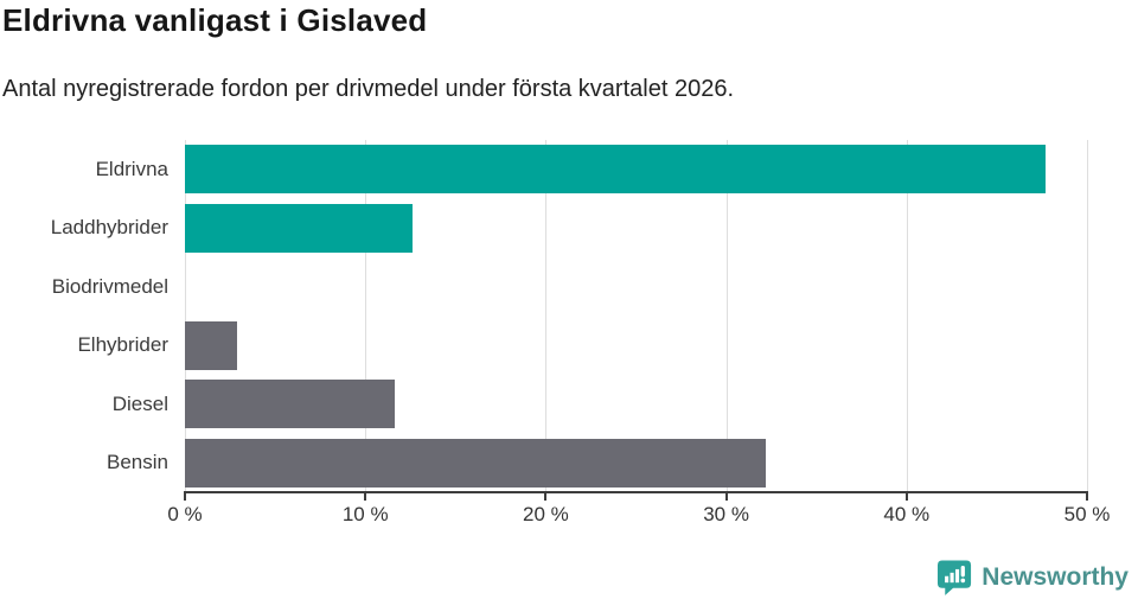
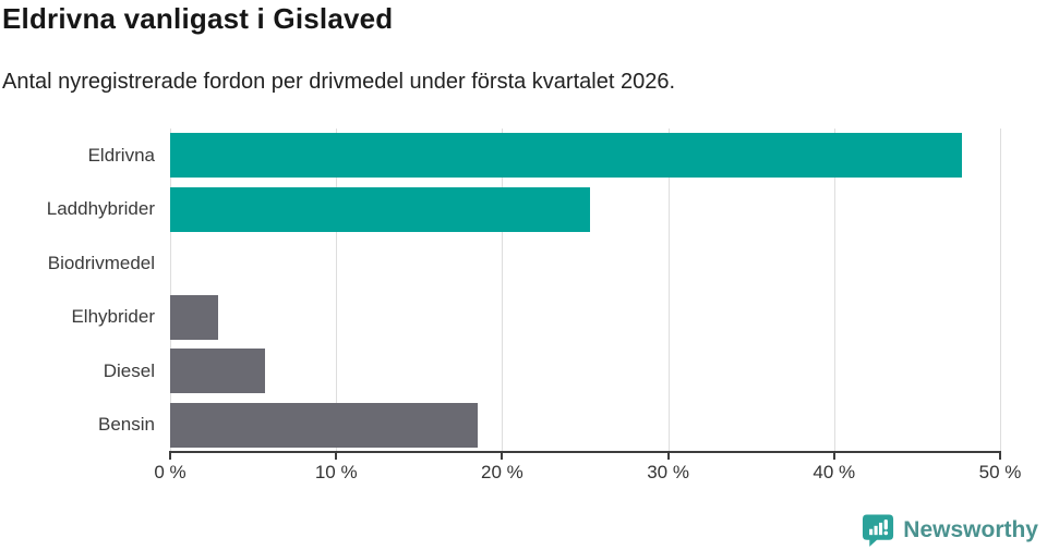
Laddhybrider: 12.6% -> 25.3%
Diesel: 11.6% -> 5.7%
Bensin: 32.2% -> 18.5%
